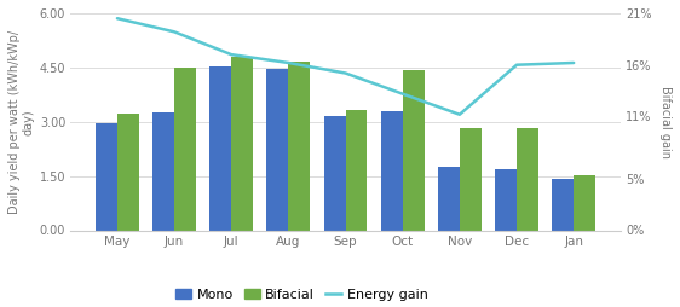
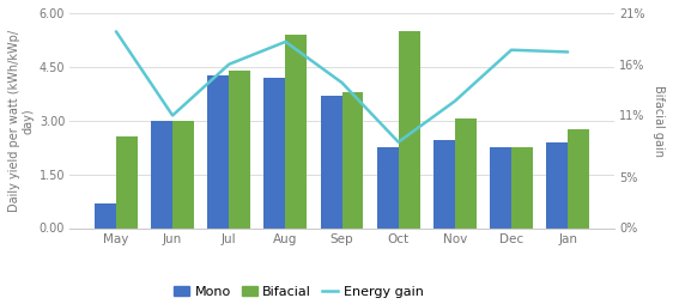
Mono/May: 2.97 -> 0.70
Energy gain/May: 20.5% -> 19.2%
Bifacial/May: 3.22 -> 2.55
Mono/Jun: 3.27 -> 3.00
Energy gain/Jun: 19.2% -> 11.0%
Bifacial/Jun: 4.50 -> 3.00
Mono/Jul: 4.53 -> 4.25
Energy gain/Jul: 17.0% -> 16.0%
Bifacial/Jul: 4.78 -> 4.40
Mono/Aug: 4.45 -> 4.20
Energy gain/Aug: 16.2% -> 18.2%
Bifacial/Aug: 4.65 -> 5.40
Mono/Sep: 3.17 -> 3.70
Energy gain/Sep: 15.2% -> 14.2%
Bifacial/Sep: 3.32 -> 3.80
Mono/Oct: 3.28 -> 2.25
Energy gain/Oct: 13.2% -> 8.4%
Bifacial/Oct: 4.43 -> 5.50
Mono/Nov: 1.77 -> 2.45
Energy gain/Nov: 11.2% -> 12.4%
Bifacial/Nov: 2.82 -> 3.05
Mono/Dec: 1.70 -> 2.25
Energy gain/Dec: 16.0% -> 17.4%
Bifacial/Dec: 2.82 -> 2.25
Mono/Jan: 1.43 -> 2.40
Energy gain/Jan: 16.2% -> 17.2%
Bifacial/Jan: 1.53 -> 2.75
